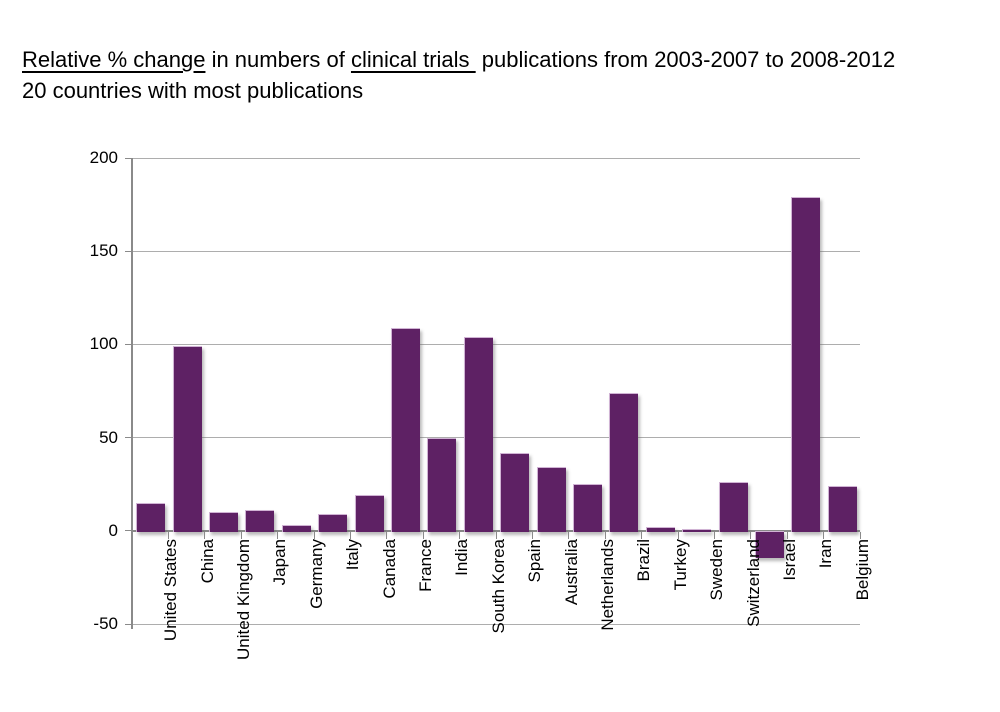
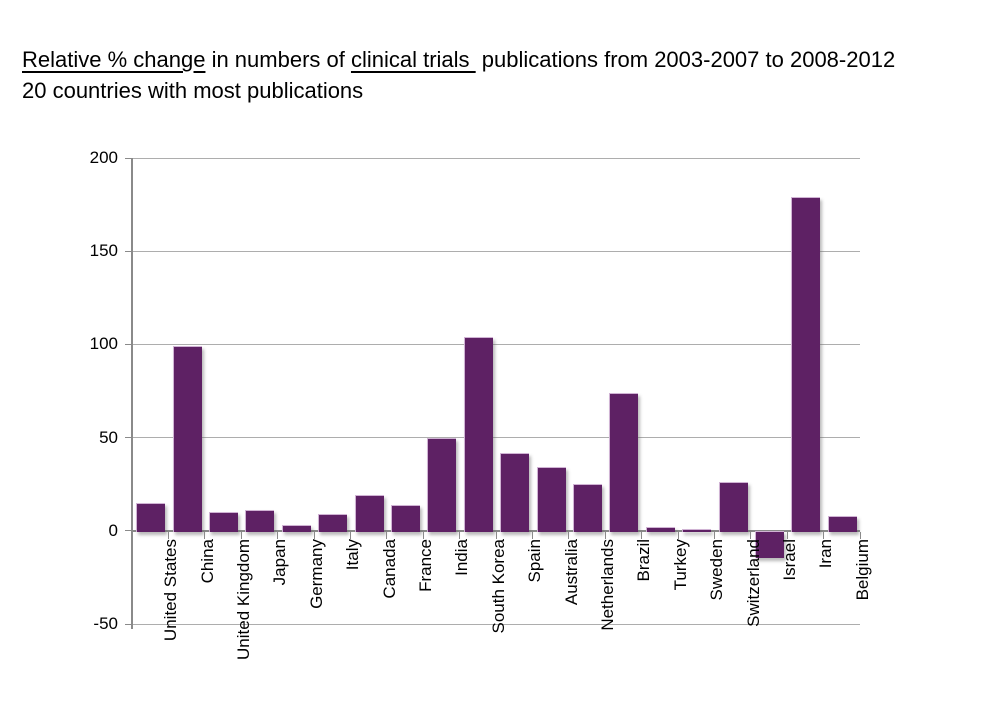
France: 109 -> 14
Belgium: 24 -> 8
